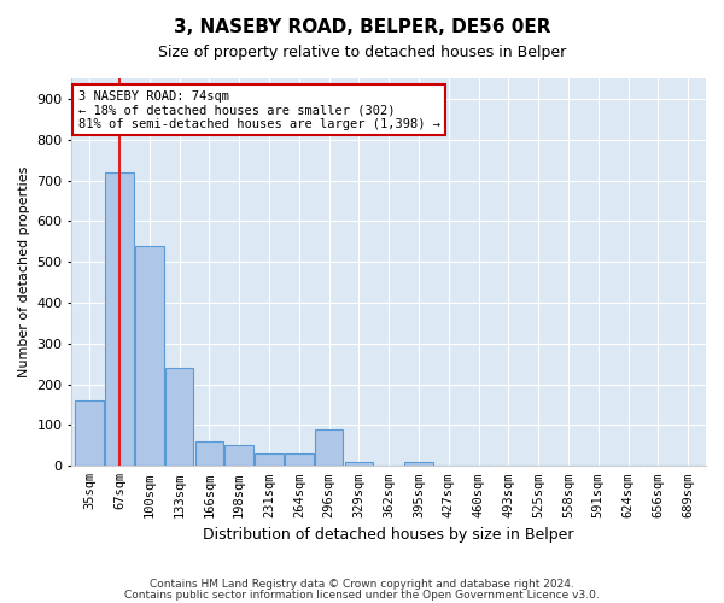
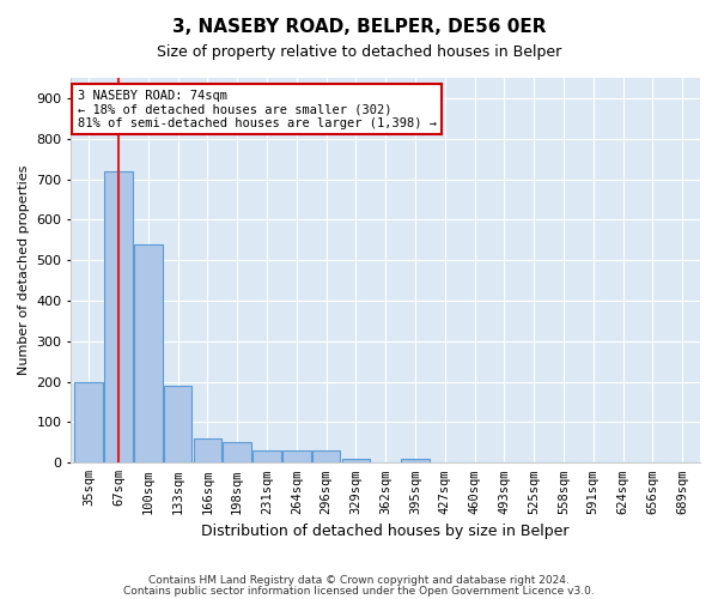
35sqm: 160 -> 200
133sqm: 240 -> 190
296sqm: 90 -> 30
